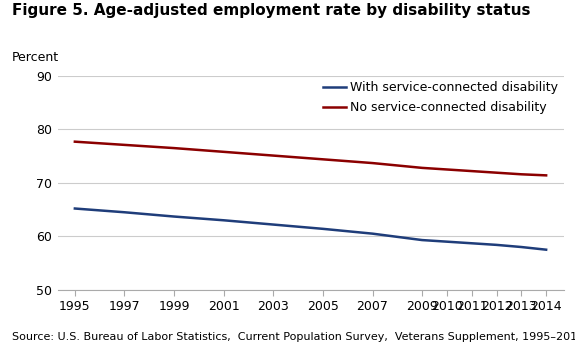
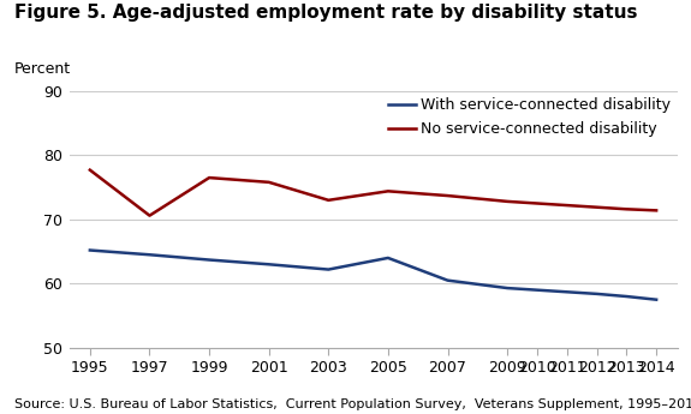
No service-connected disability/1997: 77.1 -> 70.6
No service-connected disability/2003: 75.1 -> 73.0
With service-connected disability/2005: 61.4 -> 64.0
